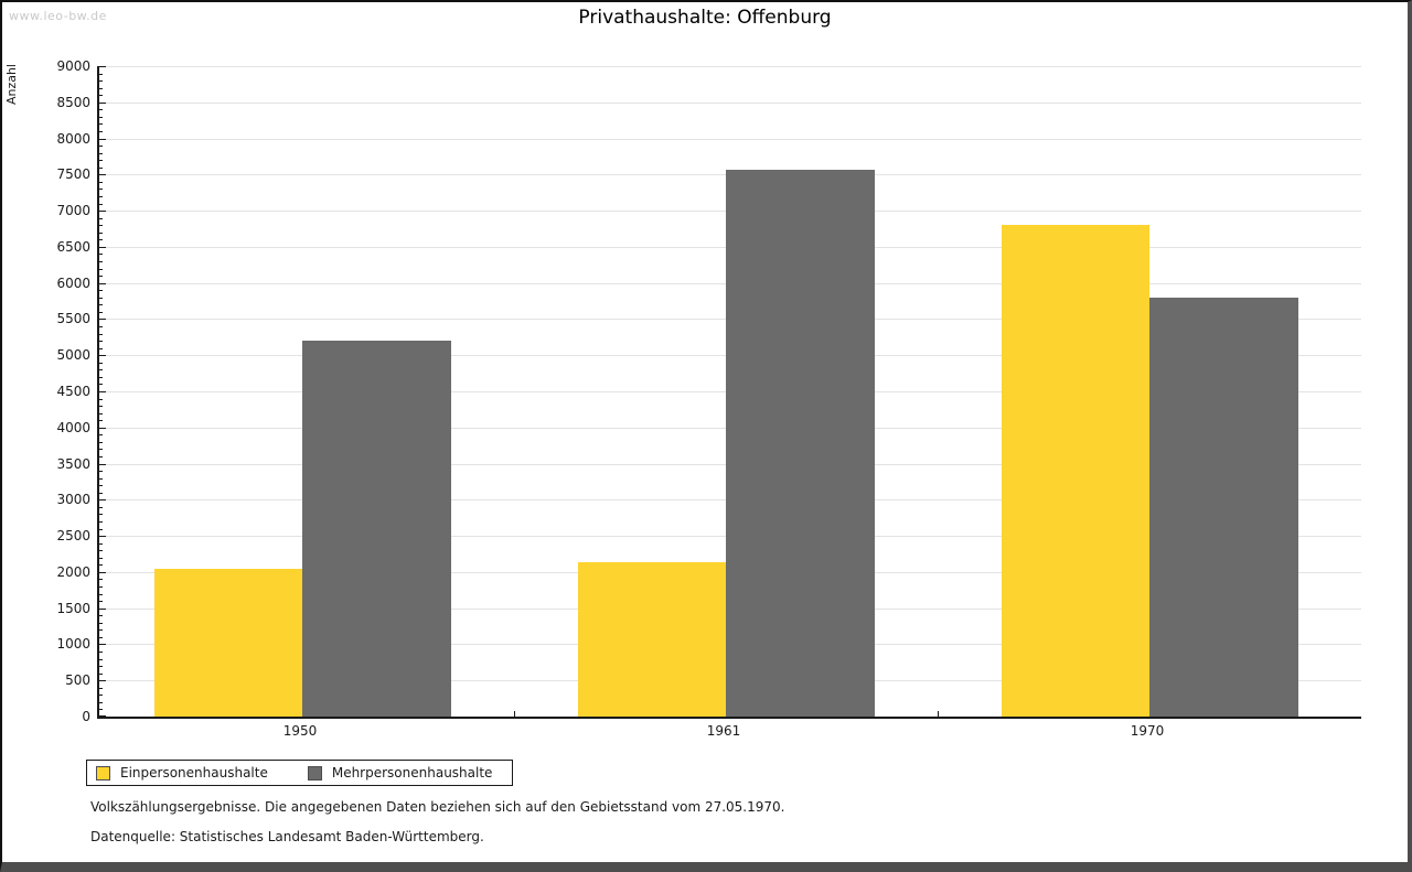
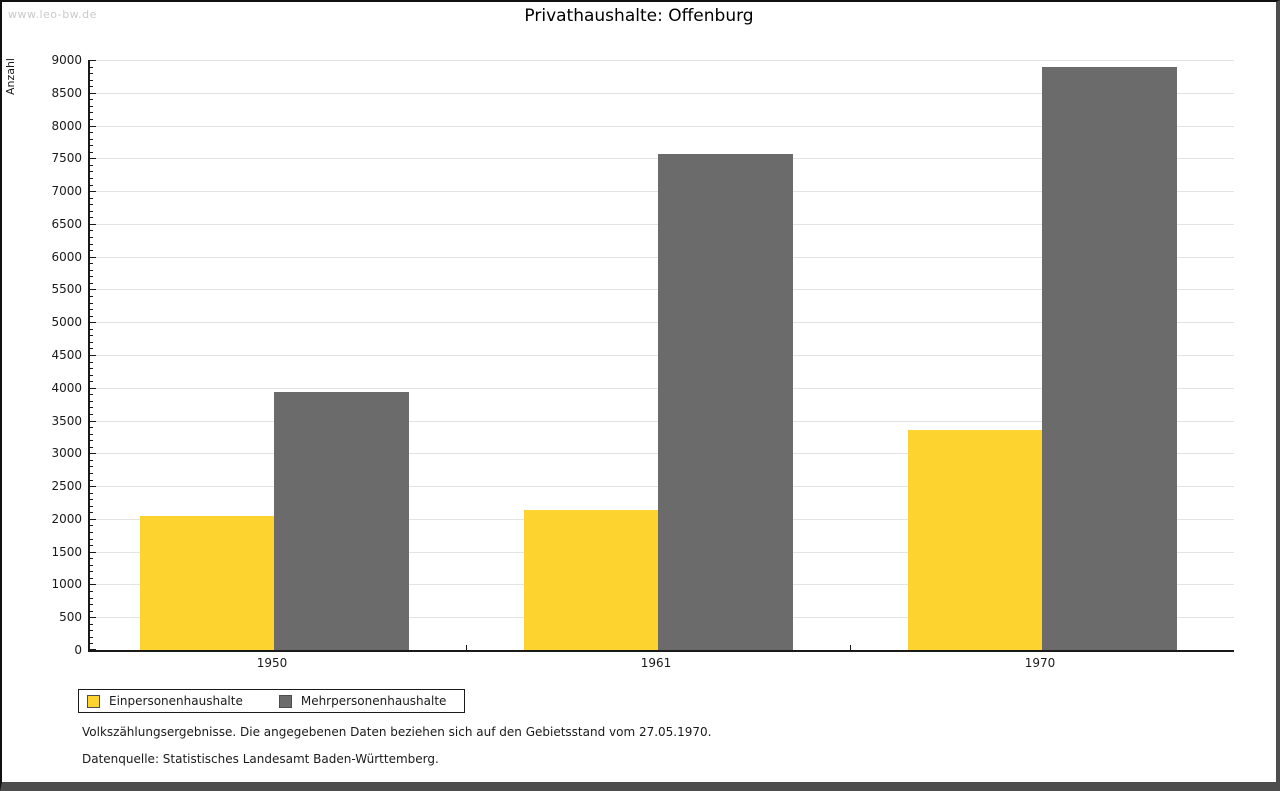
Mehrpersonenhaushalte/1950: 5200 -> 3900
Einpersonenhaushalte/1970: 6800 -> 3400
Mehrpersonenhaushalte/1970: 5800 -> 8900
